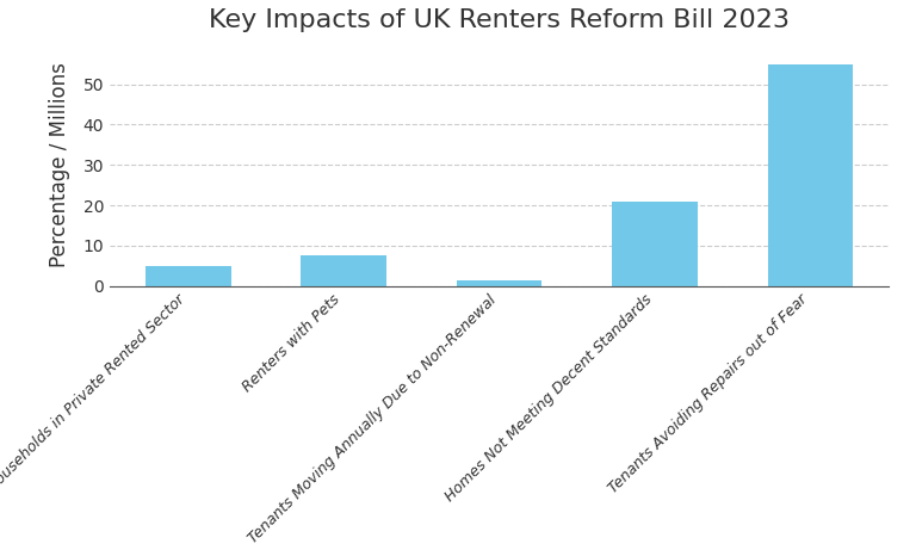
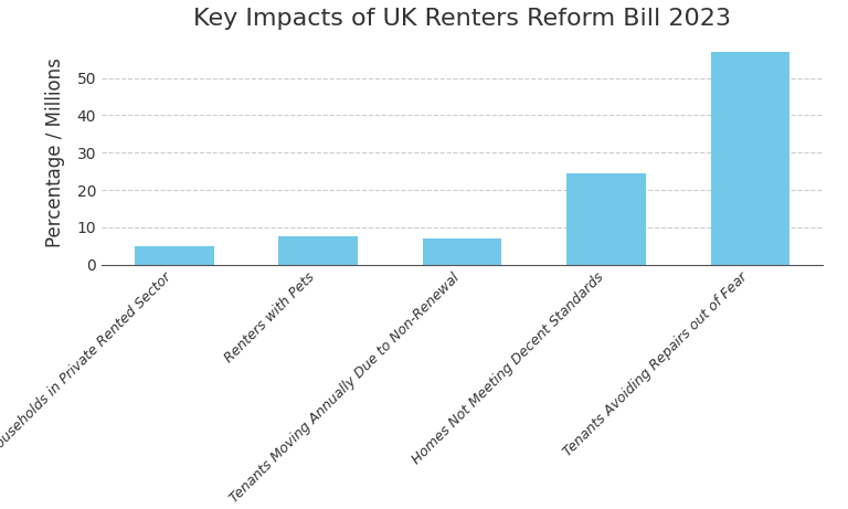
Tenants Moving Annually Due to Non-Renewal: 1.5 -> 7.0
Homes Not Meeting Decent Standards: 21.0 -> 24.5
Tenants Avoiding Repairs out of Fear: 55.0 -> 57.0
